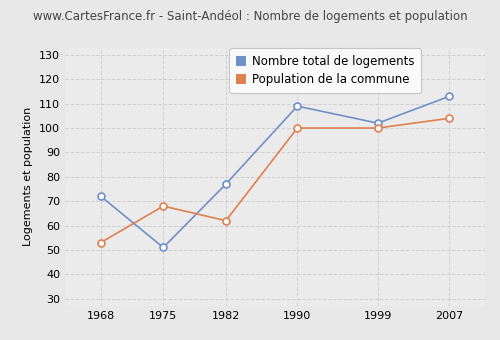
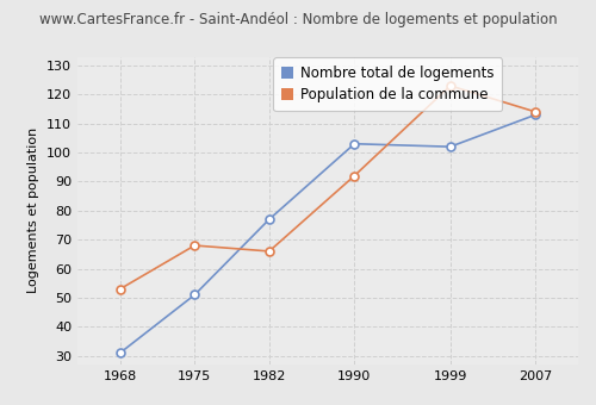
Nombre total de logements/1968: 72 -> 31
Population de la commune/1982: 62 -> 66
Nombre total de logements/1990: 109 -> 103
Population de la commune/1990: 100 -> 92
Population de la commune/1999: 100 -> 123
Population de la commune/2007: 104 -> 114
